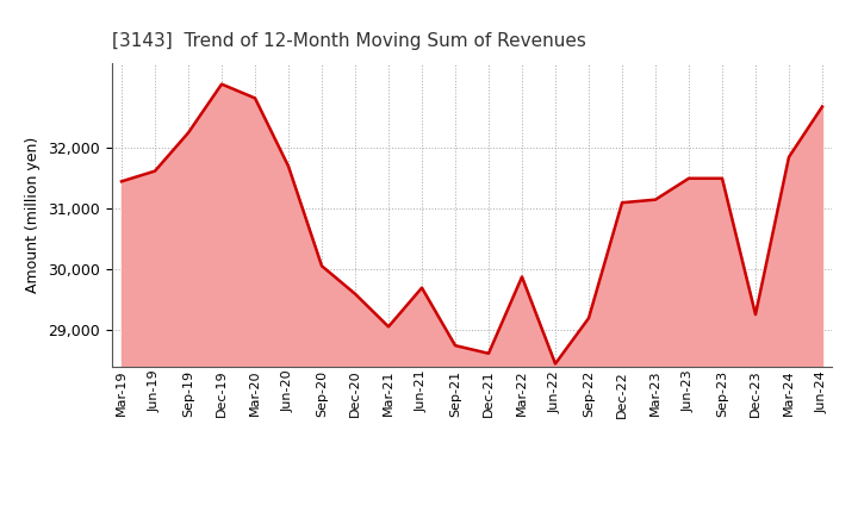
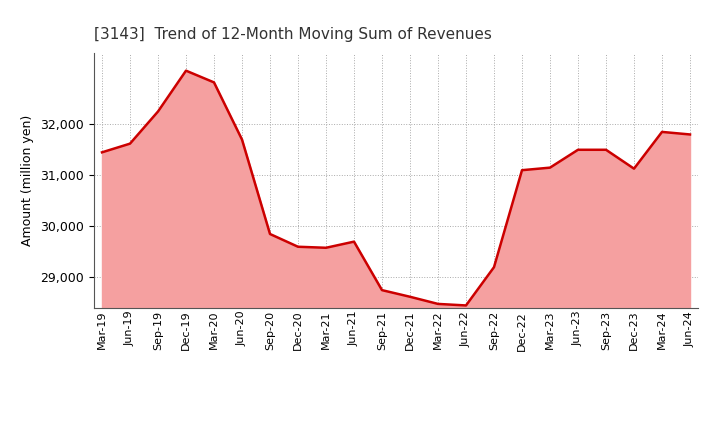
Sep-20: 30,060 -> 29,850
Mar-21: 29,060 -> 29,580
Mar-22: 29,880 -> 28,480
Dec-23: 29,260 -> 31,130
Jun-24: 32,680 -> 31,800
